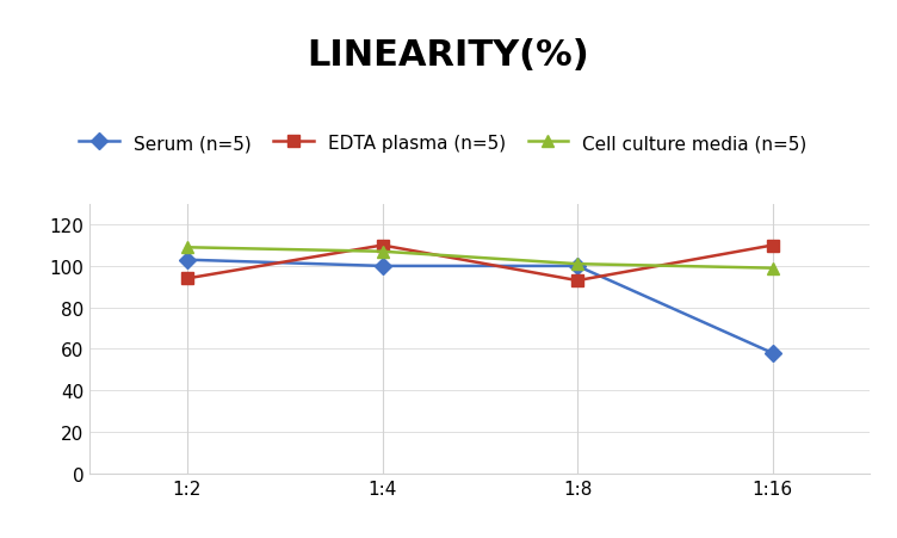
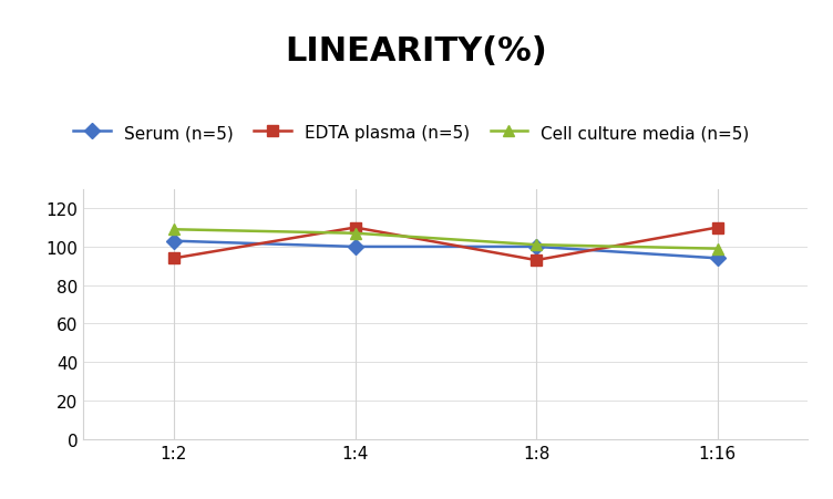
Serum (n=5)/1:16: 58 -> 94
